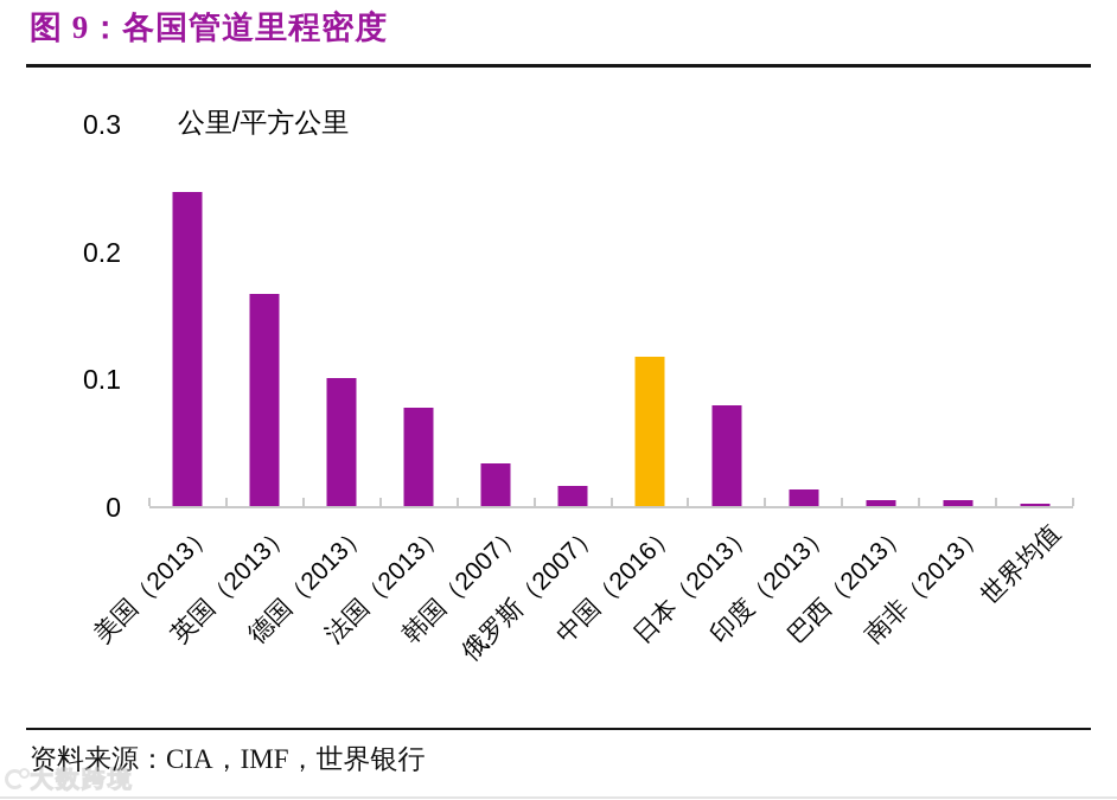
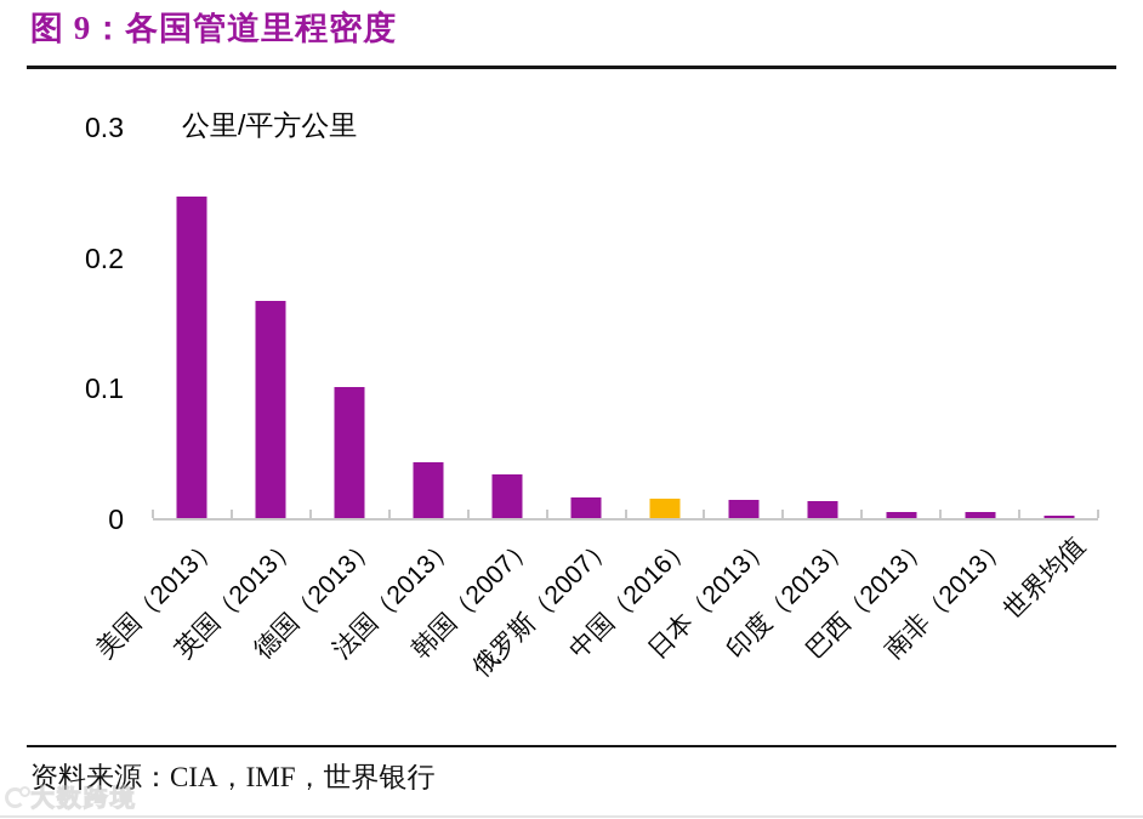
法国（2013）: 0.077 -> 0.043
中国（2016）: 0.117 -> 0.015
日本（2013）: 0.079 -> 0.014
